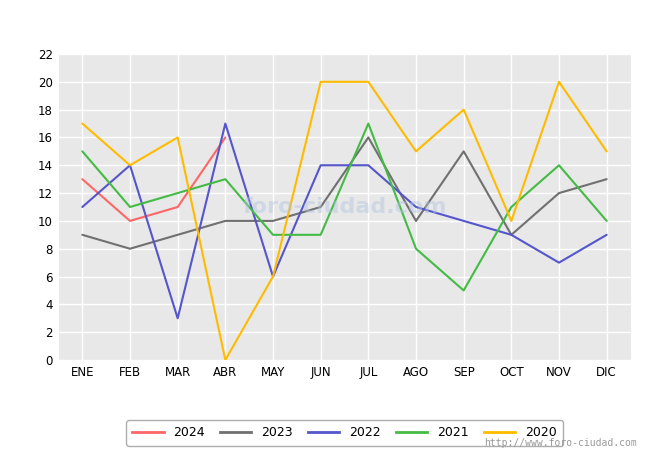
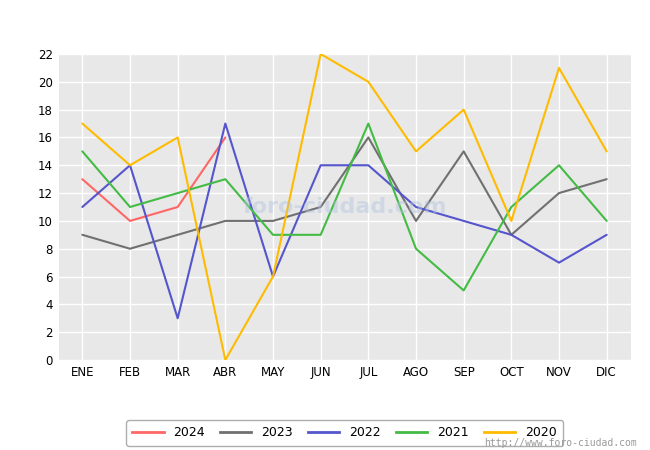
2020/JUN: 20 -> 22
2020/NOV: 20 -> 21
